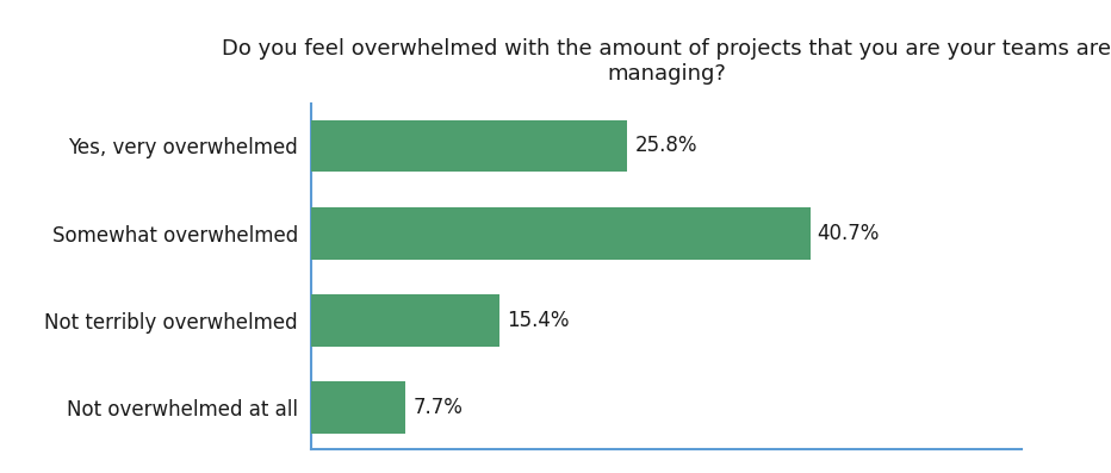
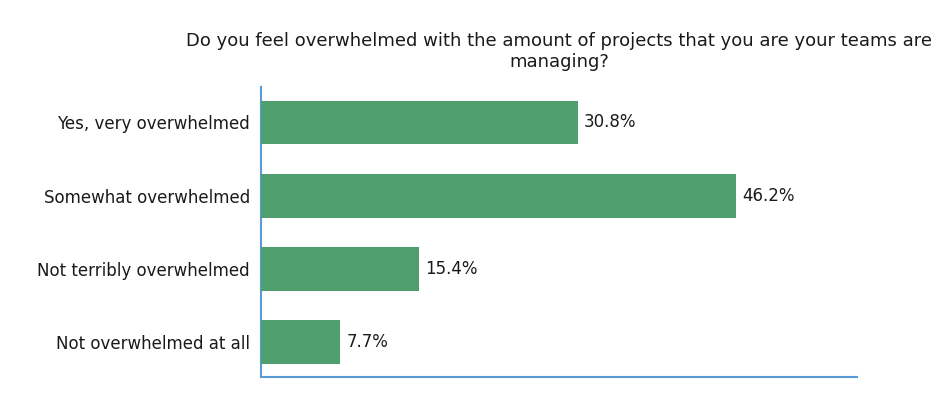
Yes, very overwhelmed: 25.8% -> 30.8%
Somewhat overwhelmed: 40.7% -> 46.2%
